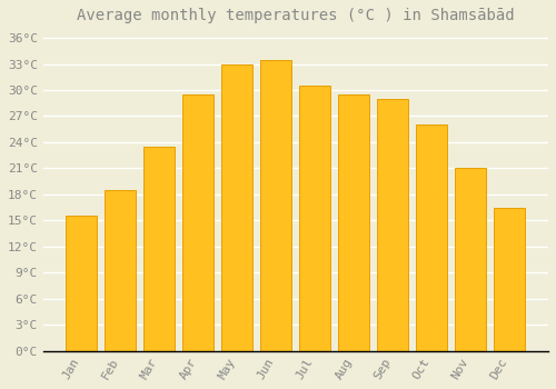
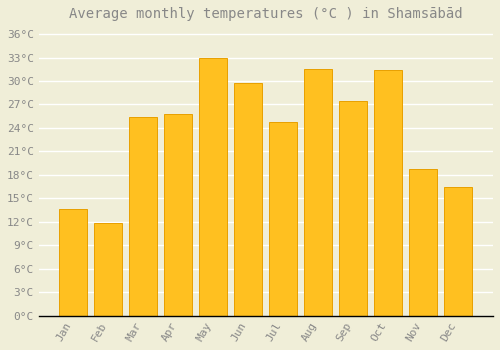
Jan: 15.5°C -> 13.6°C
Feb: 18.5°C -> 11.8°C
Mar: 23.5°C -> 25.4°C
Apr: 29.5°C -> 25.8°C
Jun: 33.5°C -> 29.8°C
Jul: 30.5°C -> 24.8°C
Aug: 29.5°C -> 31.6°C
Sep: 29.0°C -> 27.4°C
Oct: 26.0°C -> 31.4°C
Nov: 21.0°C -> 18.8°C
